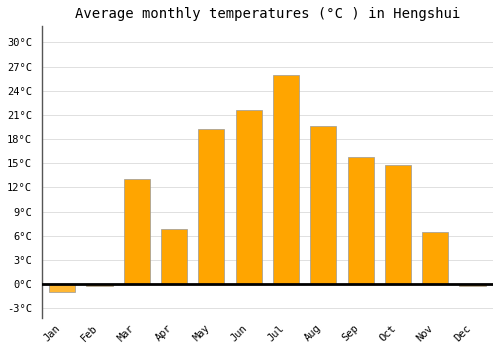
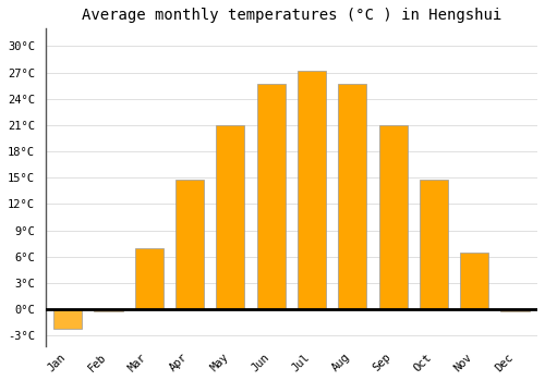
Jan: -1.0°C -> -2.2°C
Mar: 13.0°C -> 7.0°C
Apr: 6.8°C -> 14.8°C
May: 19.2°C -> 21.0°C
Jun: 21.6°C -> 25.7°C
Jul: 26.0°C -> 27.2°C
Aug: 19.6°C -> 25.7°C
Sep: 15.8°C -> 21.0°C
